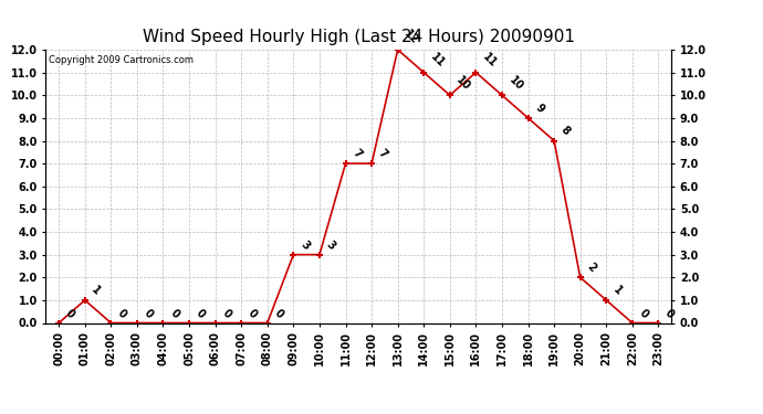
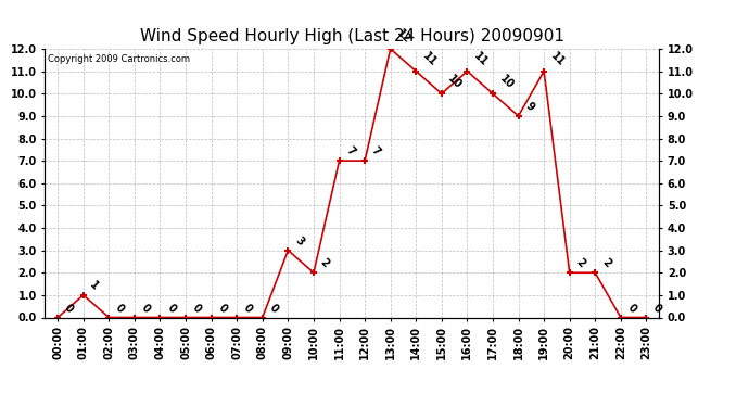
10:00: 3 -> 2
19:00: 8 -> 11
21:00: 1 -> 2
